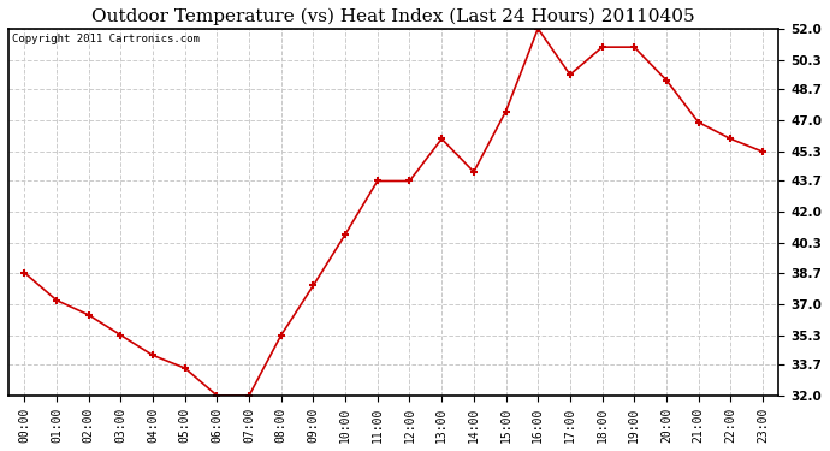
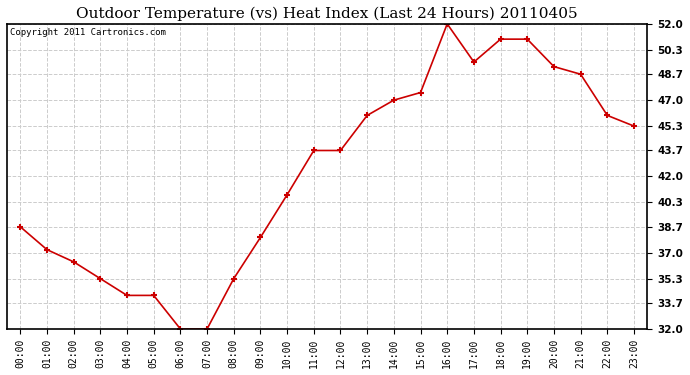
05:00: 33.5 -> 34.2
14:00: 44.2 -> 47.0
21:00: 46.9 -> 48.7
